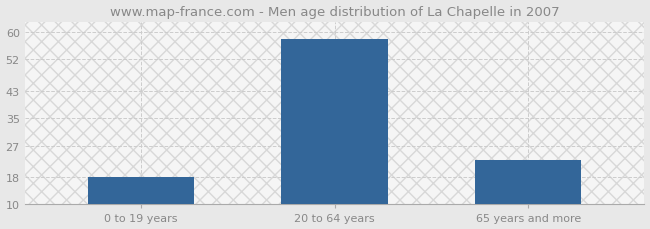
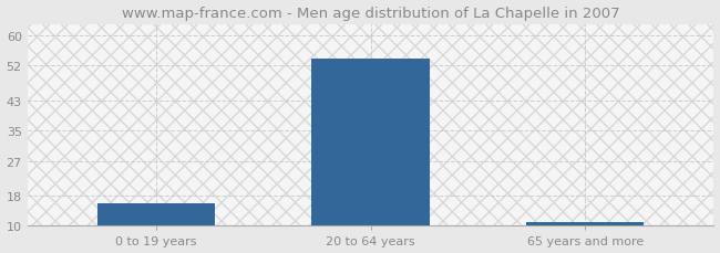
0 to 19 years: 18 -> 16
20 to 64 years: 58 -> 54
65 years and more: 23 -> 11
